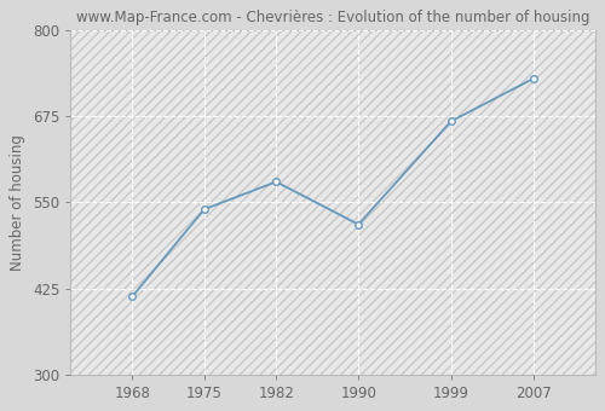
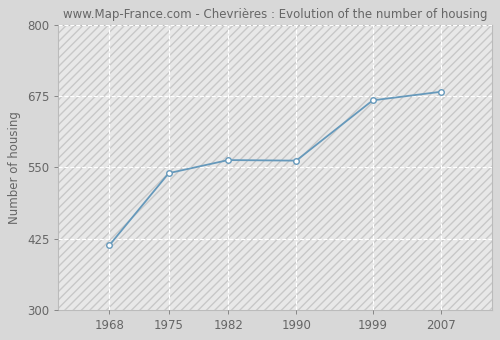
1982: 580 -> 563
1990: 518 -> 562
2007: 730 -> 683
